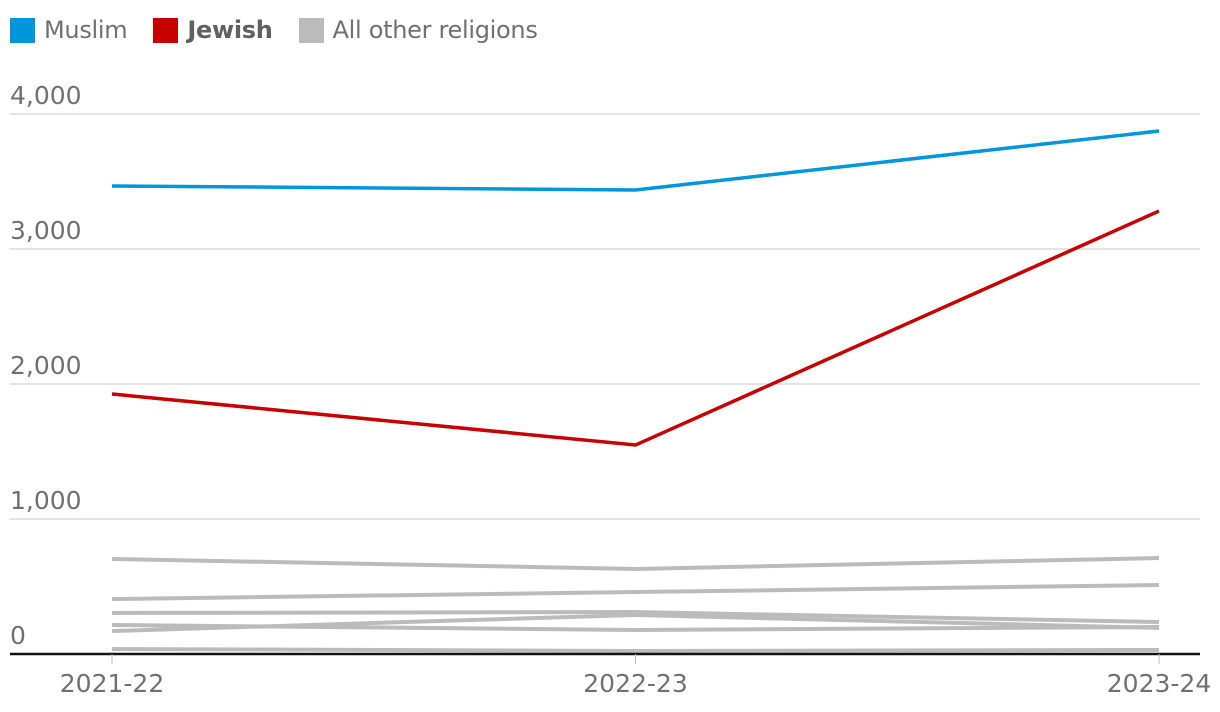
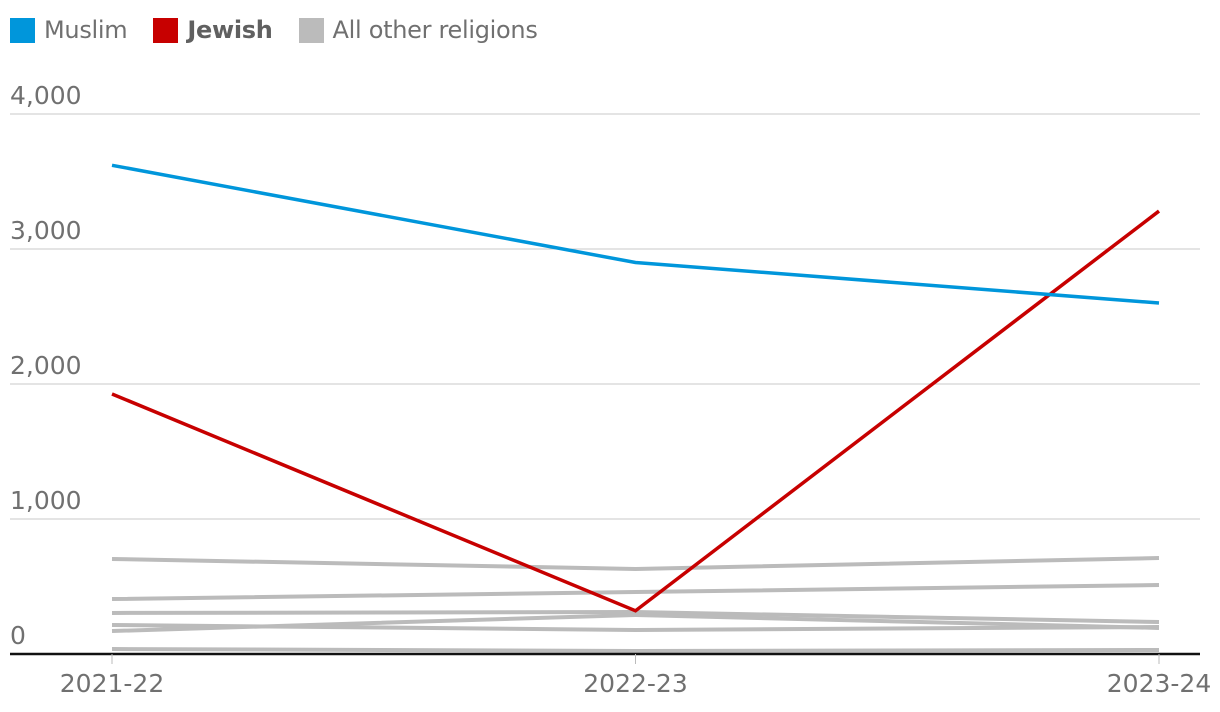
Muslim/2021-22: 3470 -> 3620
Jewish/2022-23: 1550 -> 320
Muslim/2022-23: 3440 -> 2900
Muslim/2023-24: 3870 -> 2600
